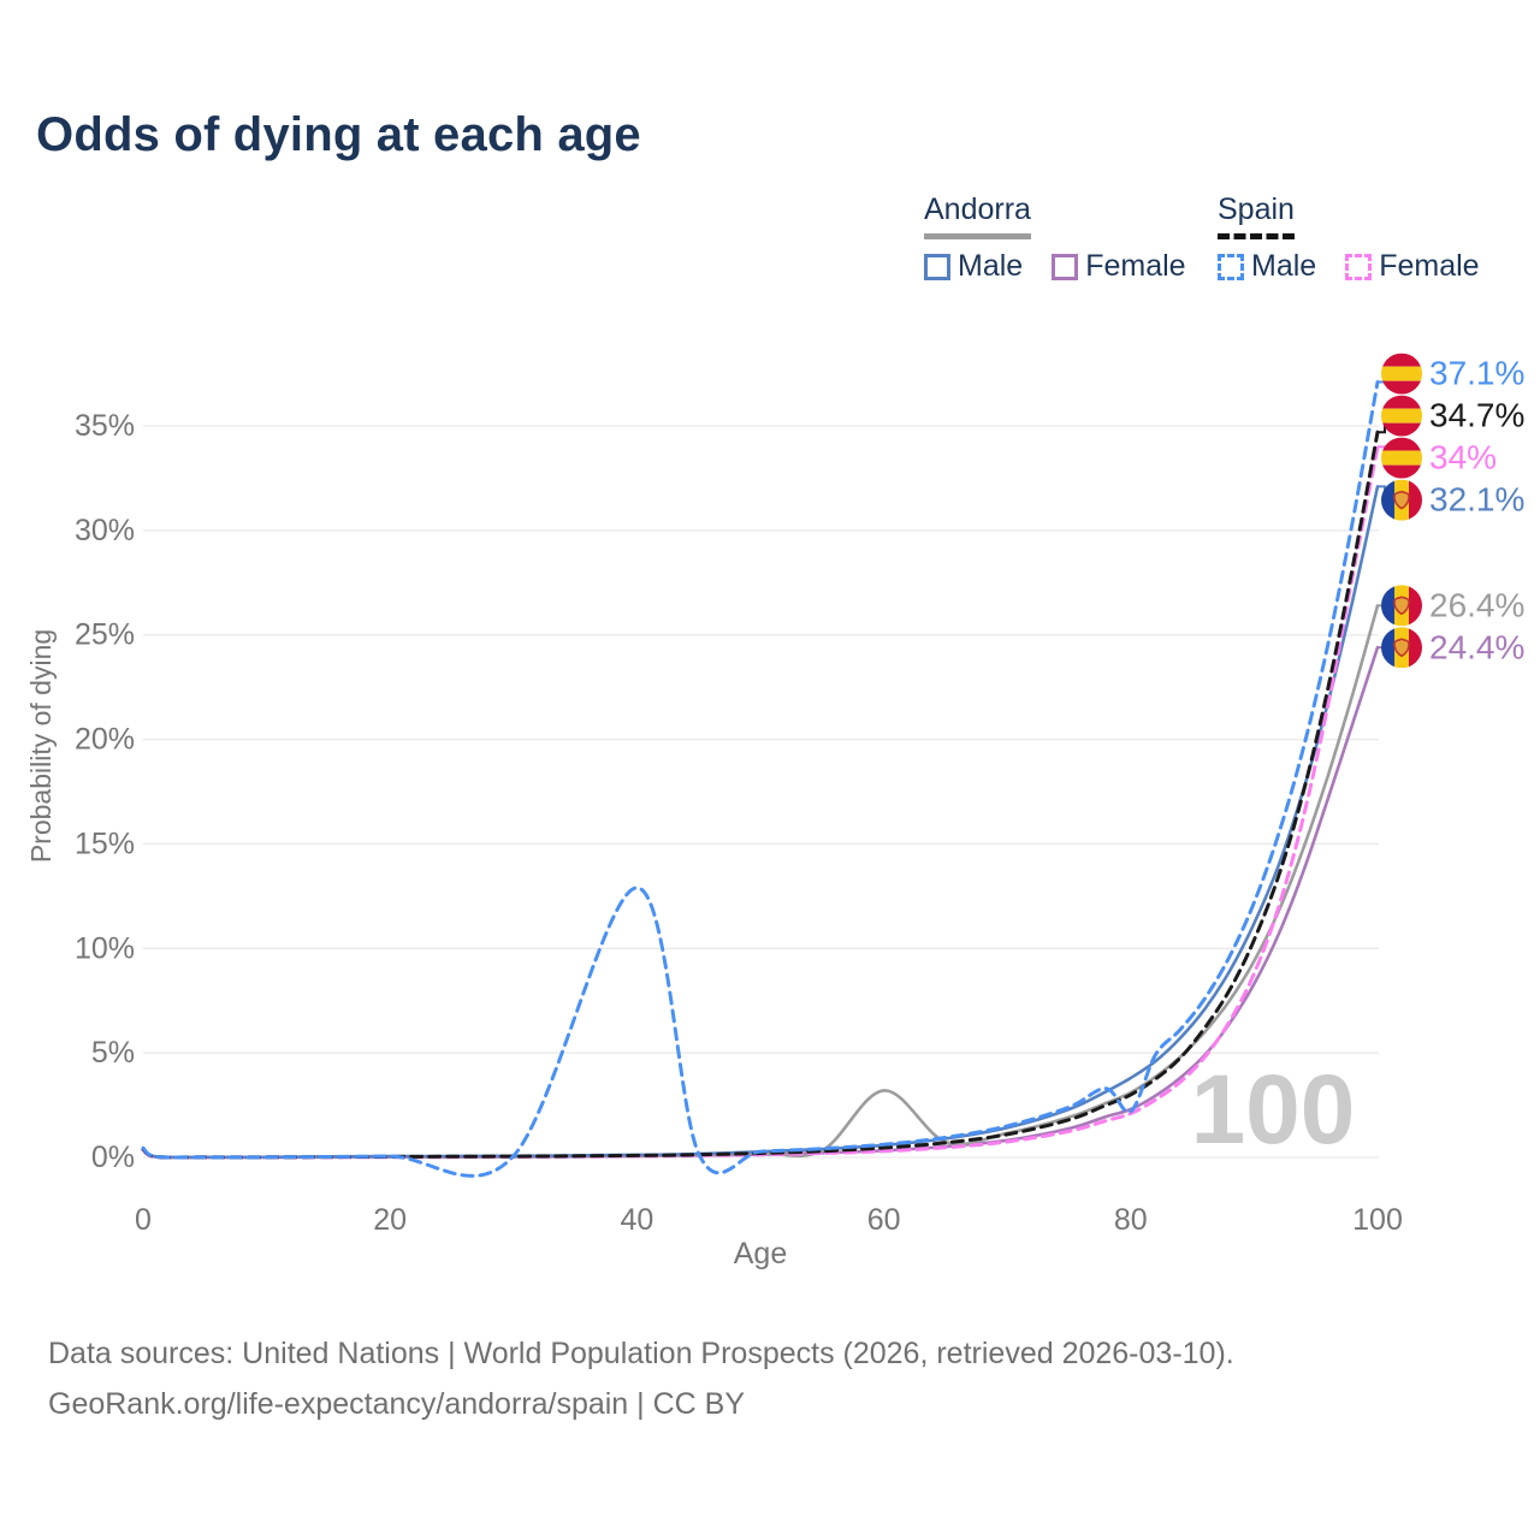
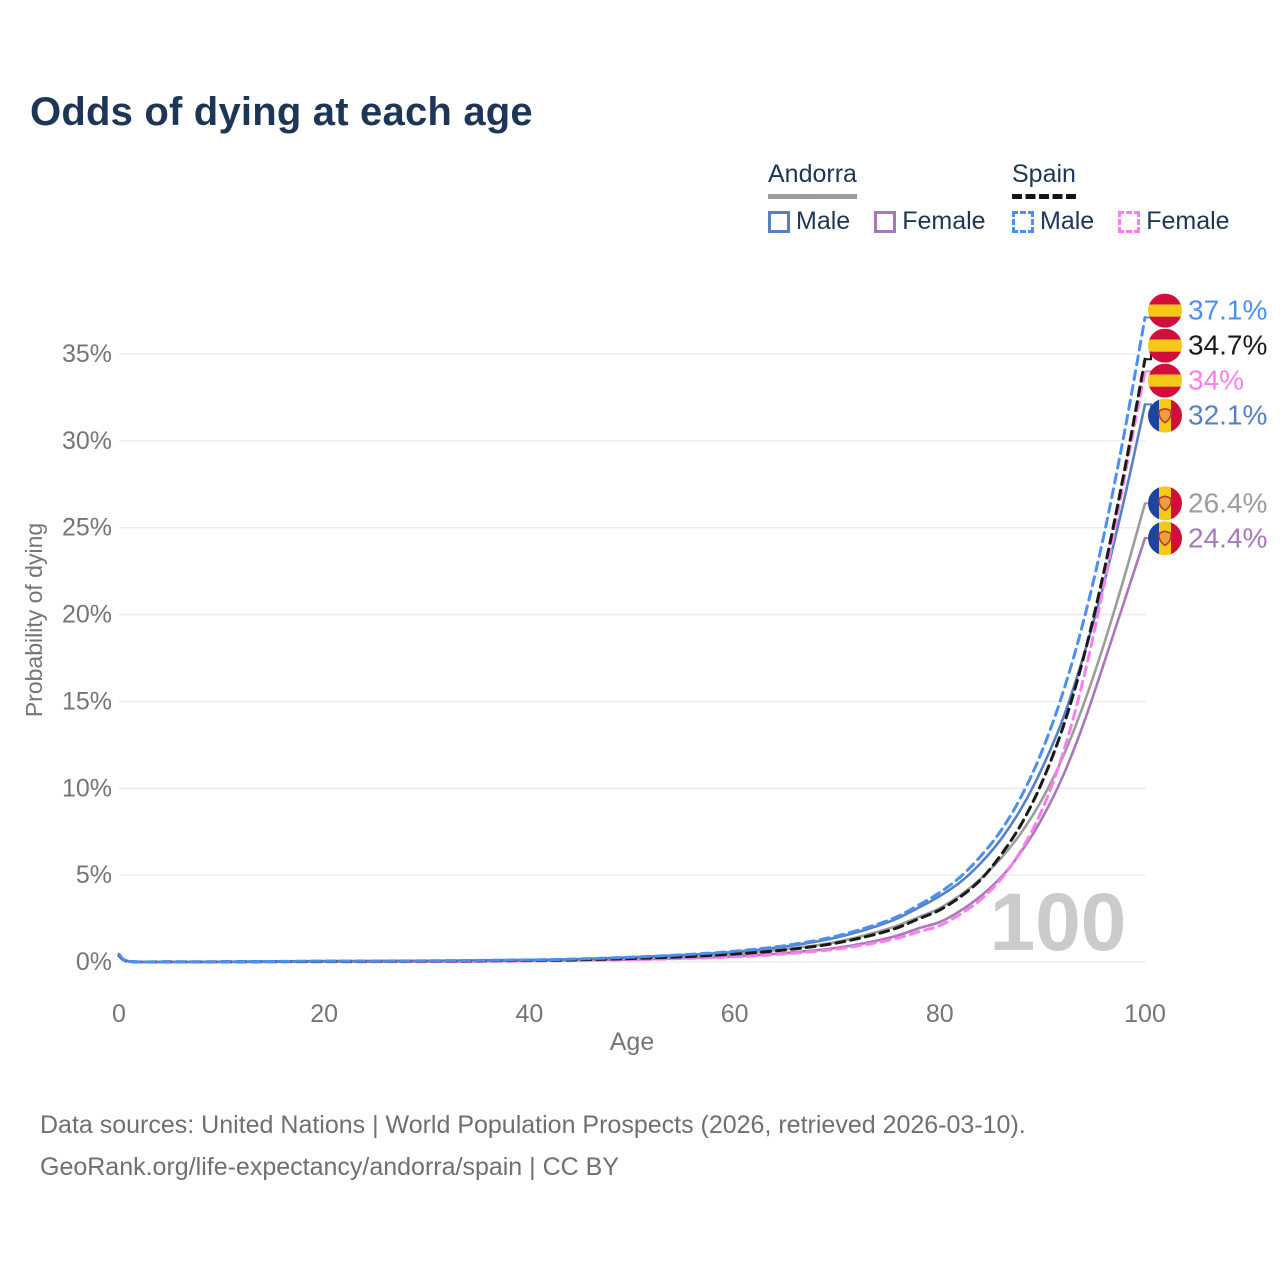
Spain Male/40: 12.9% -> 0.1%
Andorra/60: 3.2% -> 0.5%
Spain Male/80: 2.2% -> 4.0%
